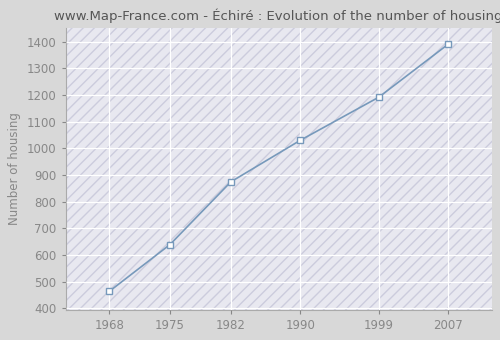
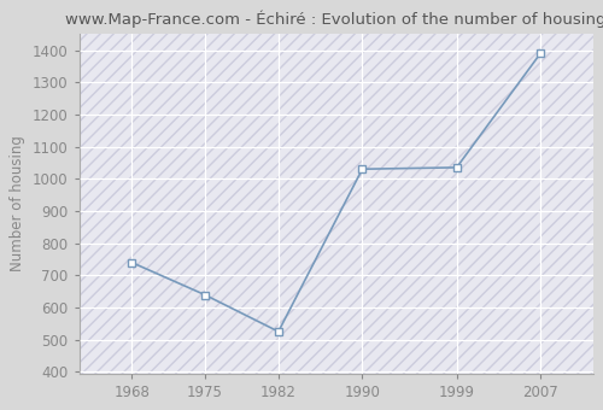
1968: 463 -> 740
1982: 874 -> 525
1999: 1191 -> 1035
